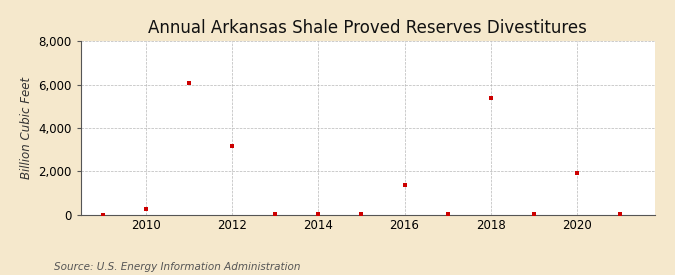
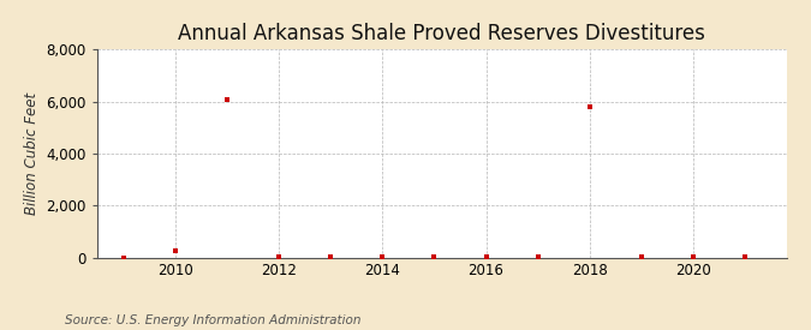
2012: 3,150 -> 0
2016: 1,350 -> 0
2018: 5,400 -> 5,790
2020: 1,900 -> 0
